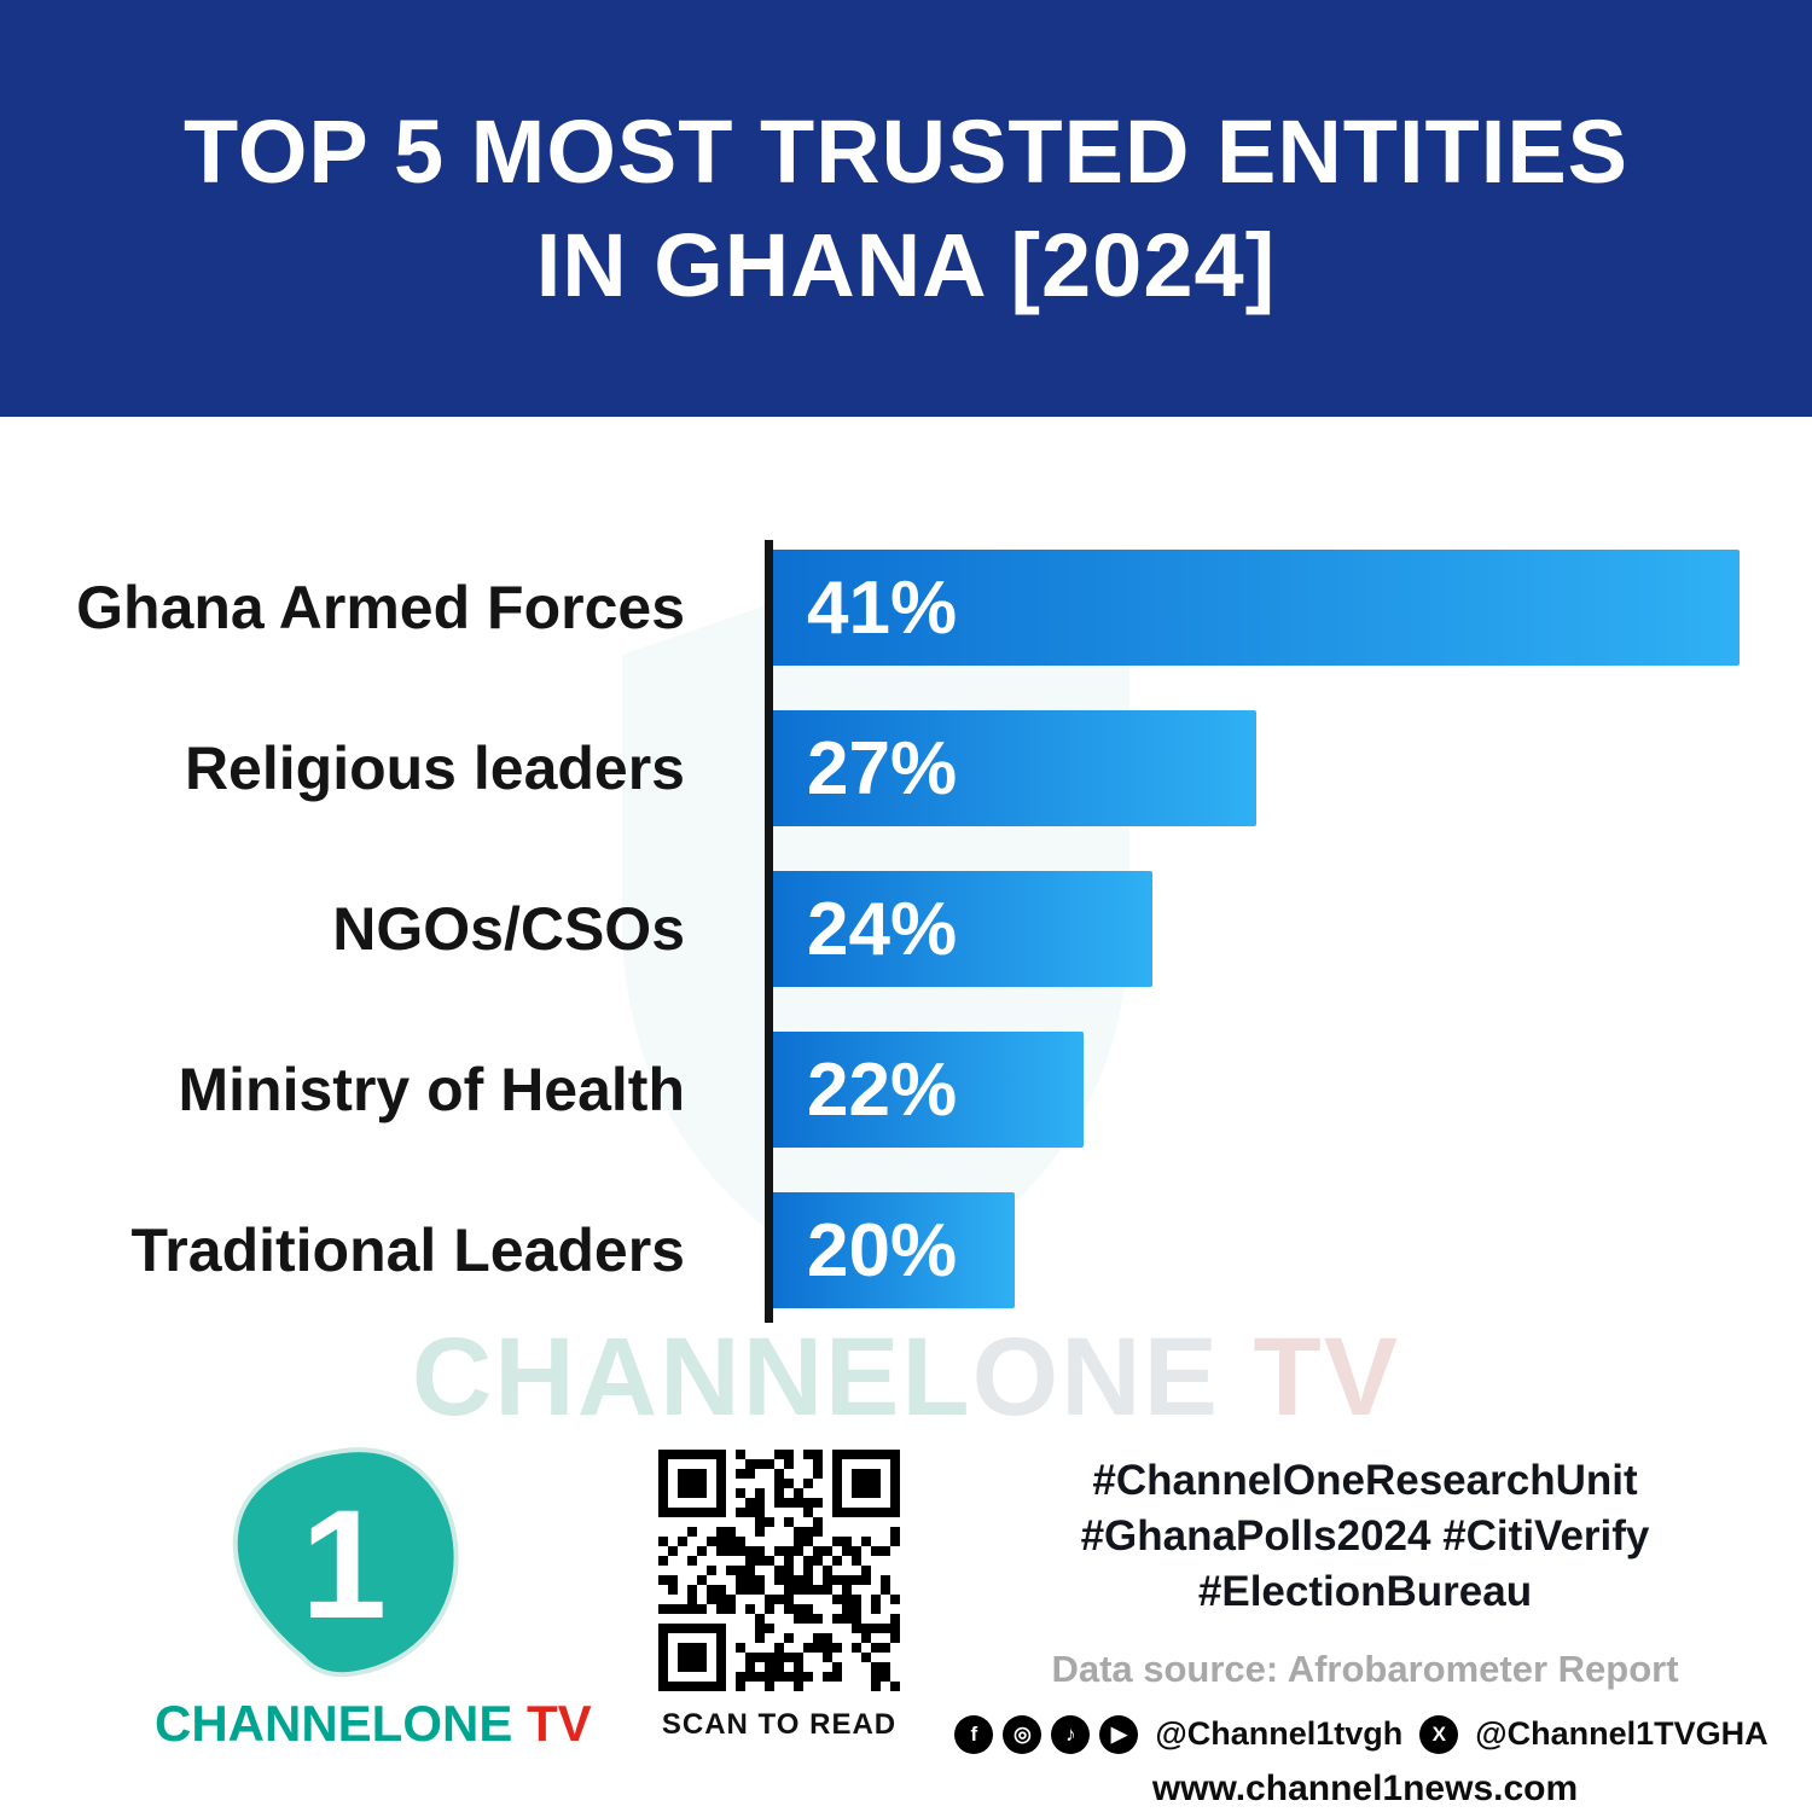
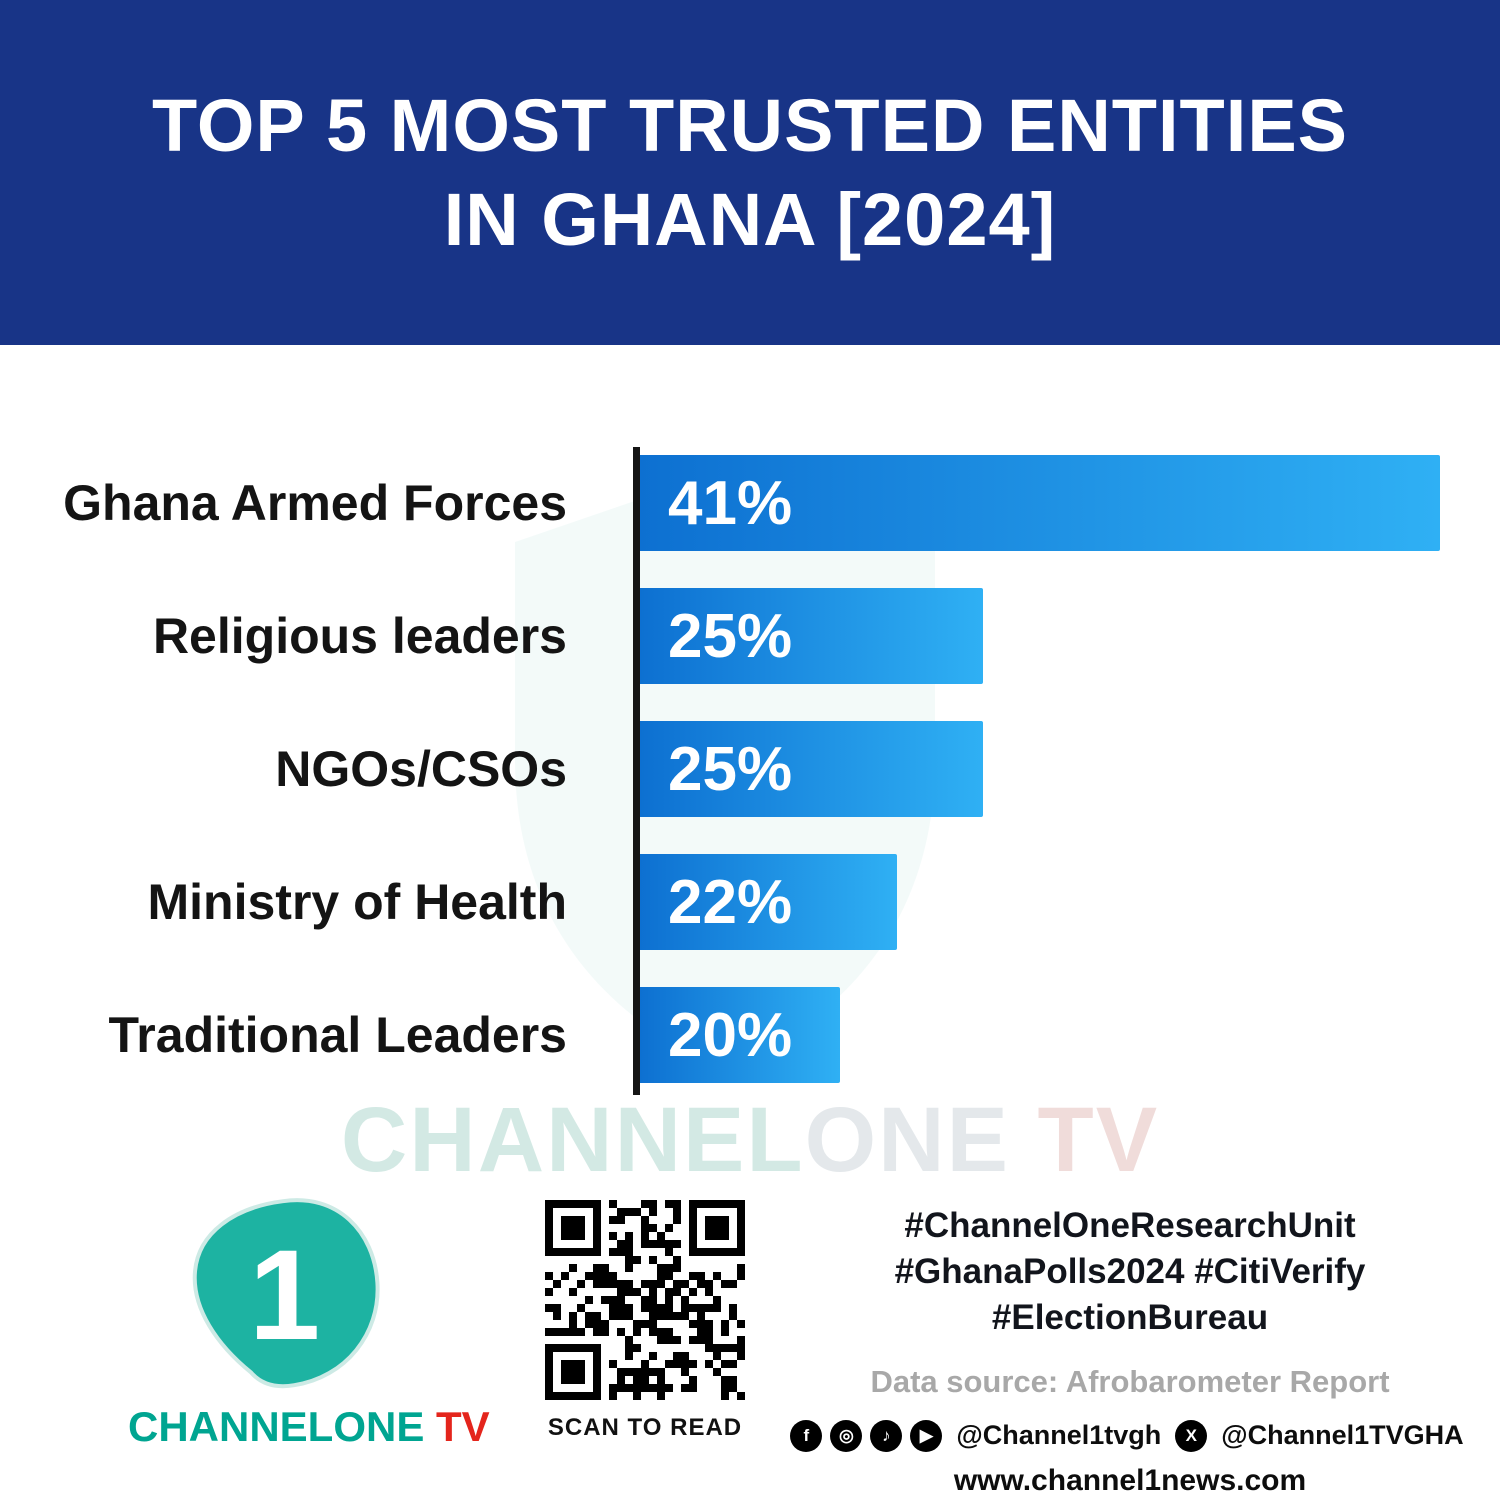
Religious leaders: 27% -> 25%
NGOs/CSOs: 24% -> 25%
